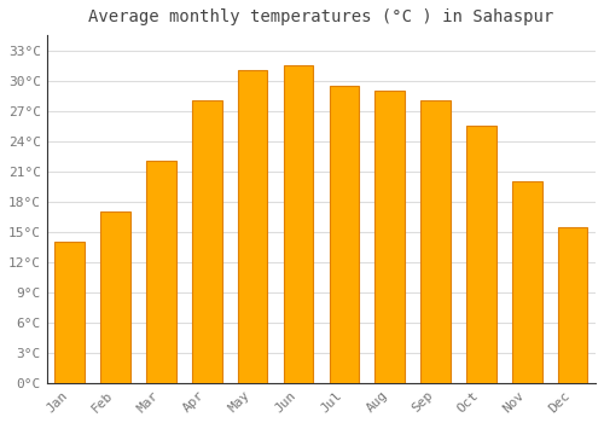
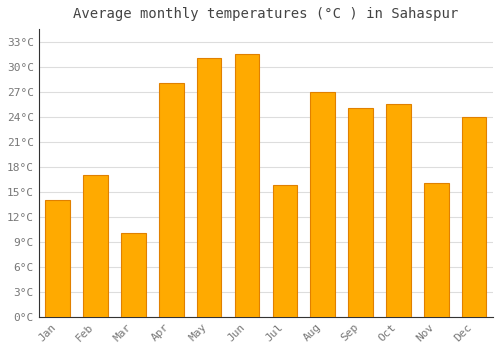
Mar: 22.0°C -> 10.0°C
Jul: 29.5°C -> 15.8°C
Aug: 29.0°C -> 27.0°C
Sep: 28.0°C -> 25.0°C
Nov: 20.0°C -> 16.0°C
Dec: 15.5°C -> 24.0°C
